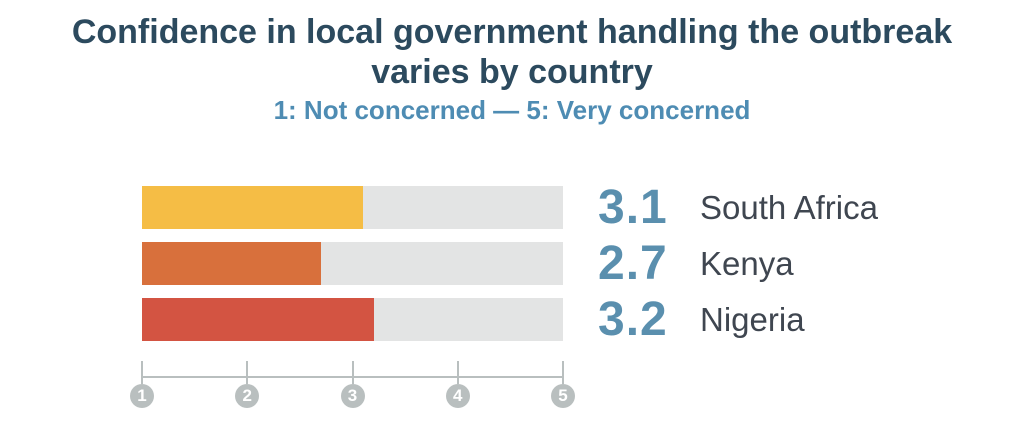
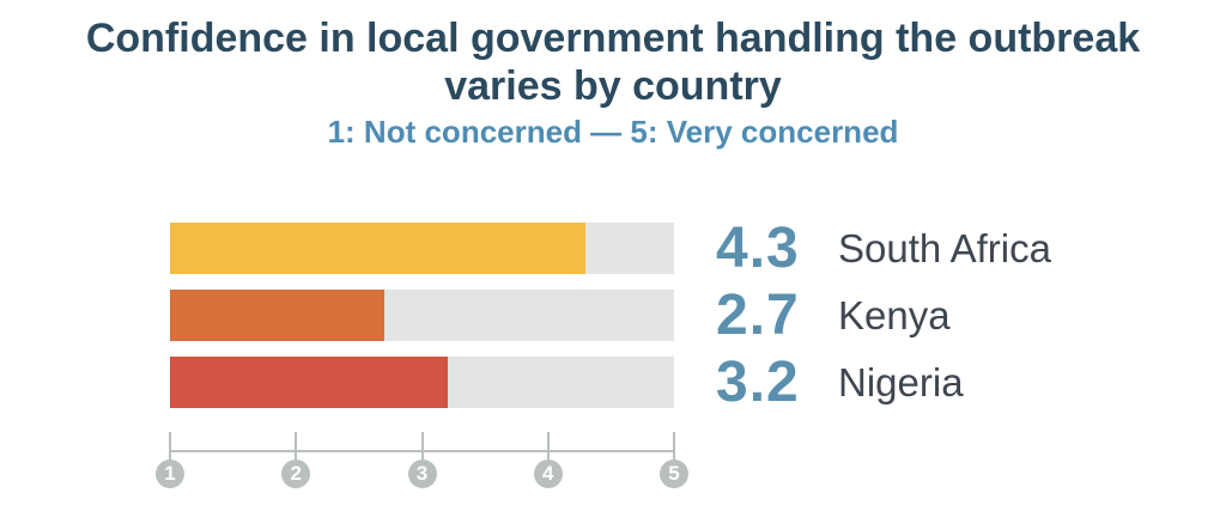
South Africa: 3.1 -> 4.3
